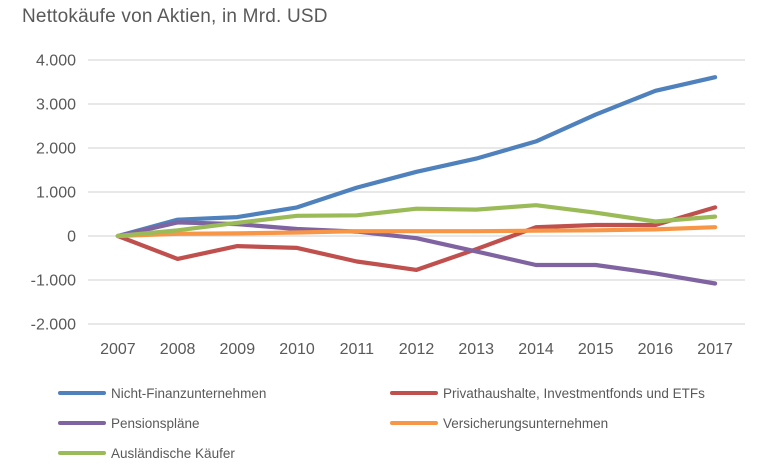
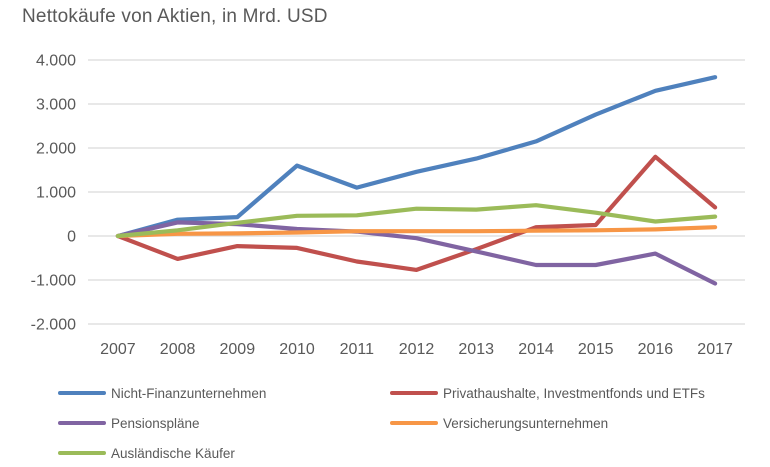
Nicht-Finanzunternehmen/2010: 600 -> 1600
Privathaushalte, Investmentfonds und ETFs/2016: 200 -> 1800
Pensionspläne/2016: -800 -> -400
